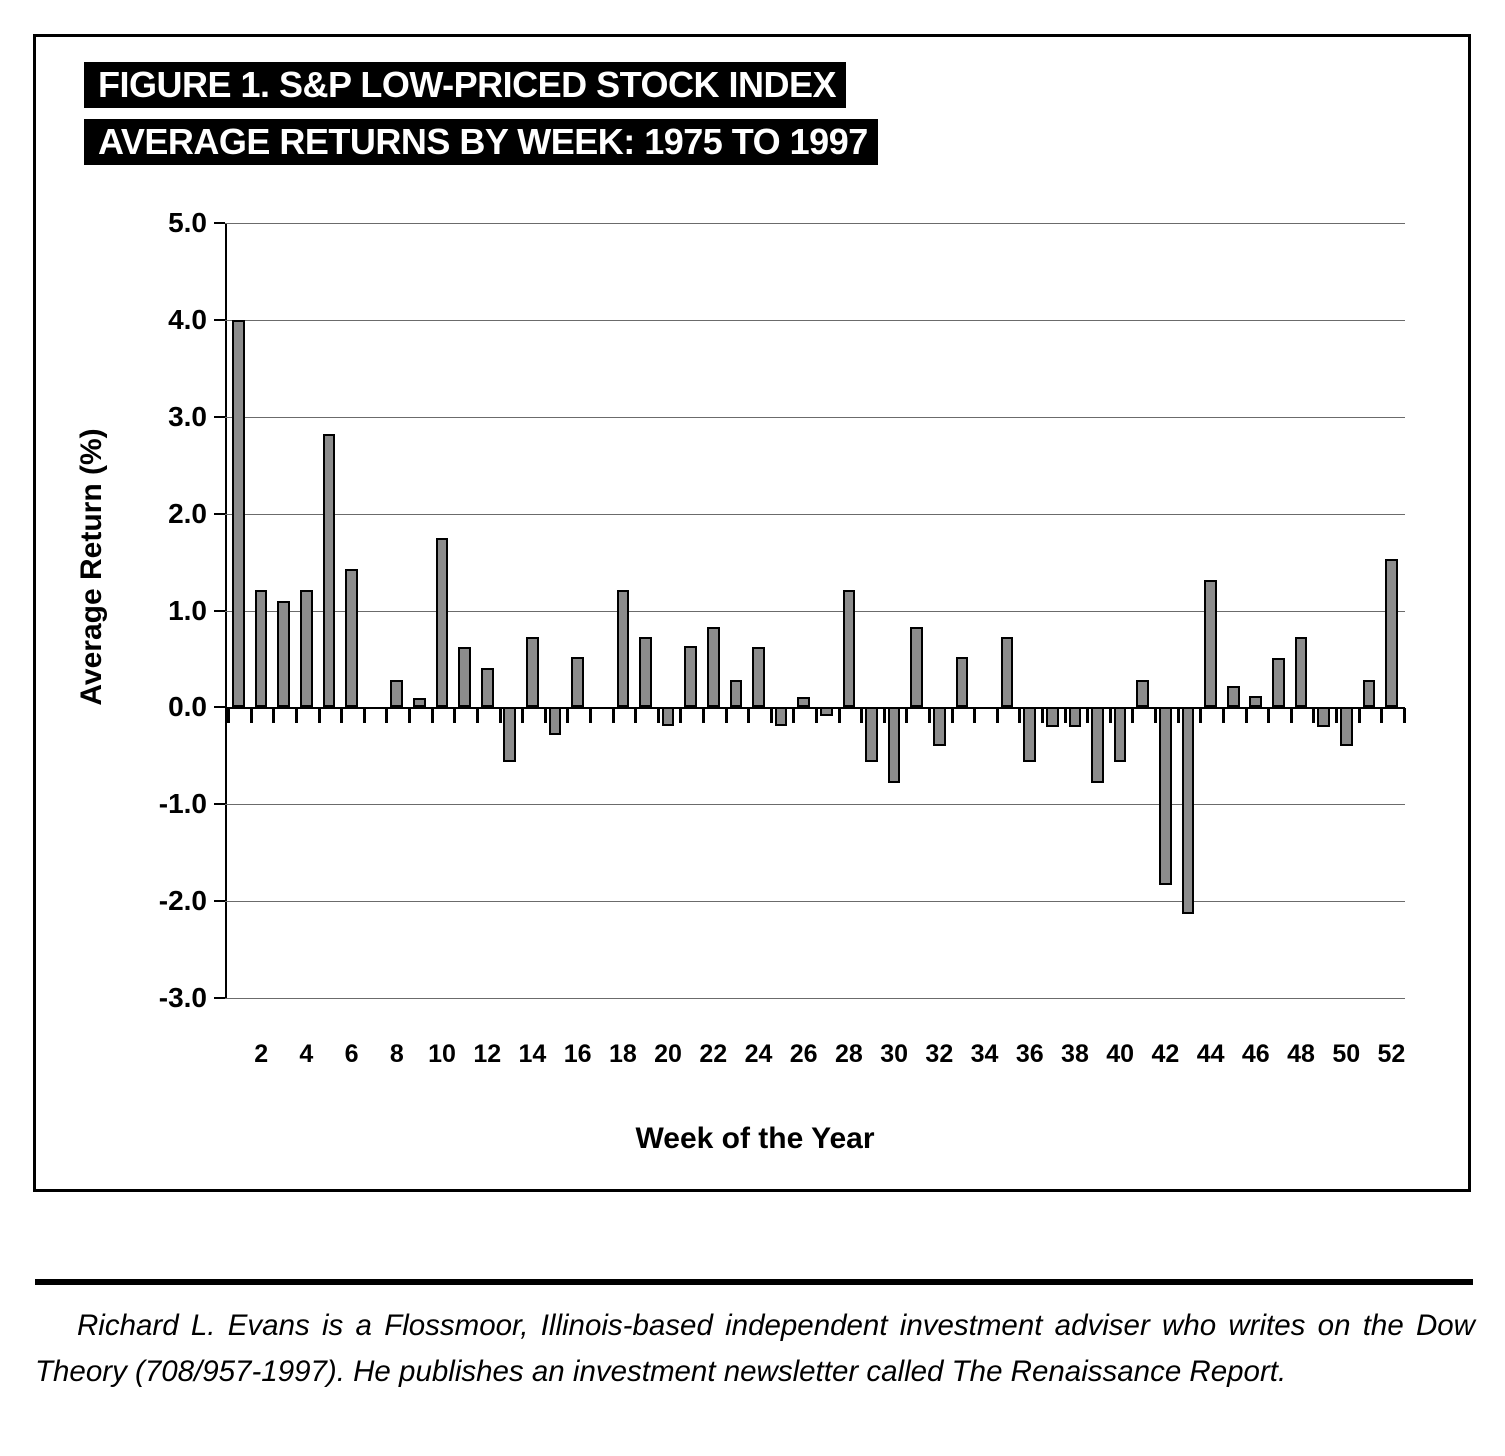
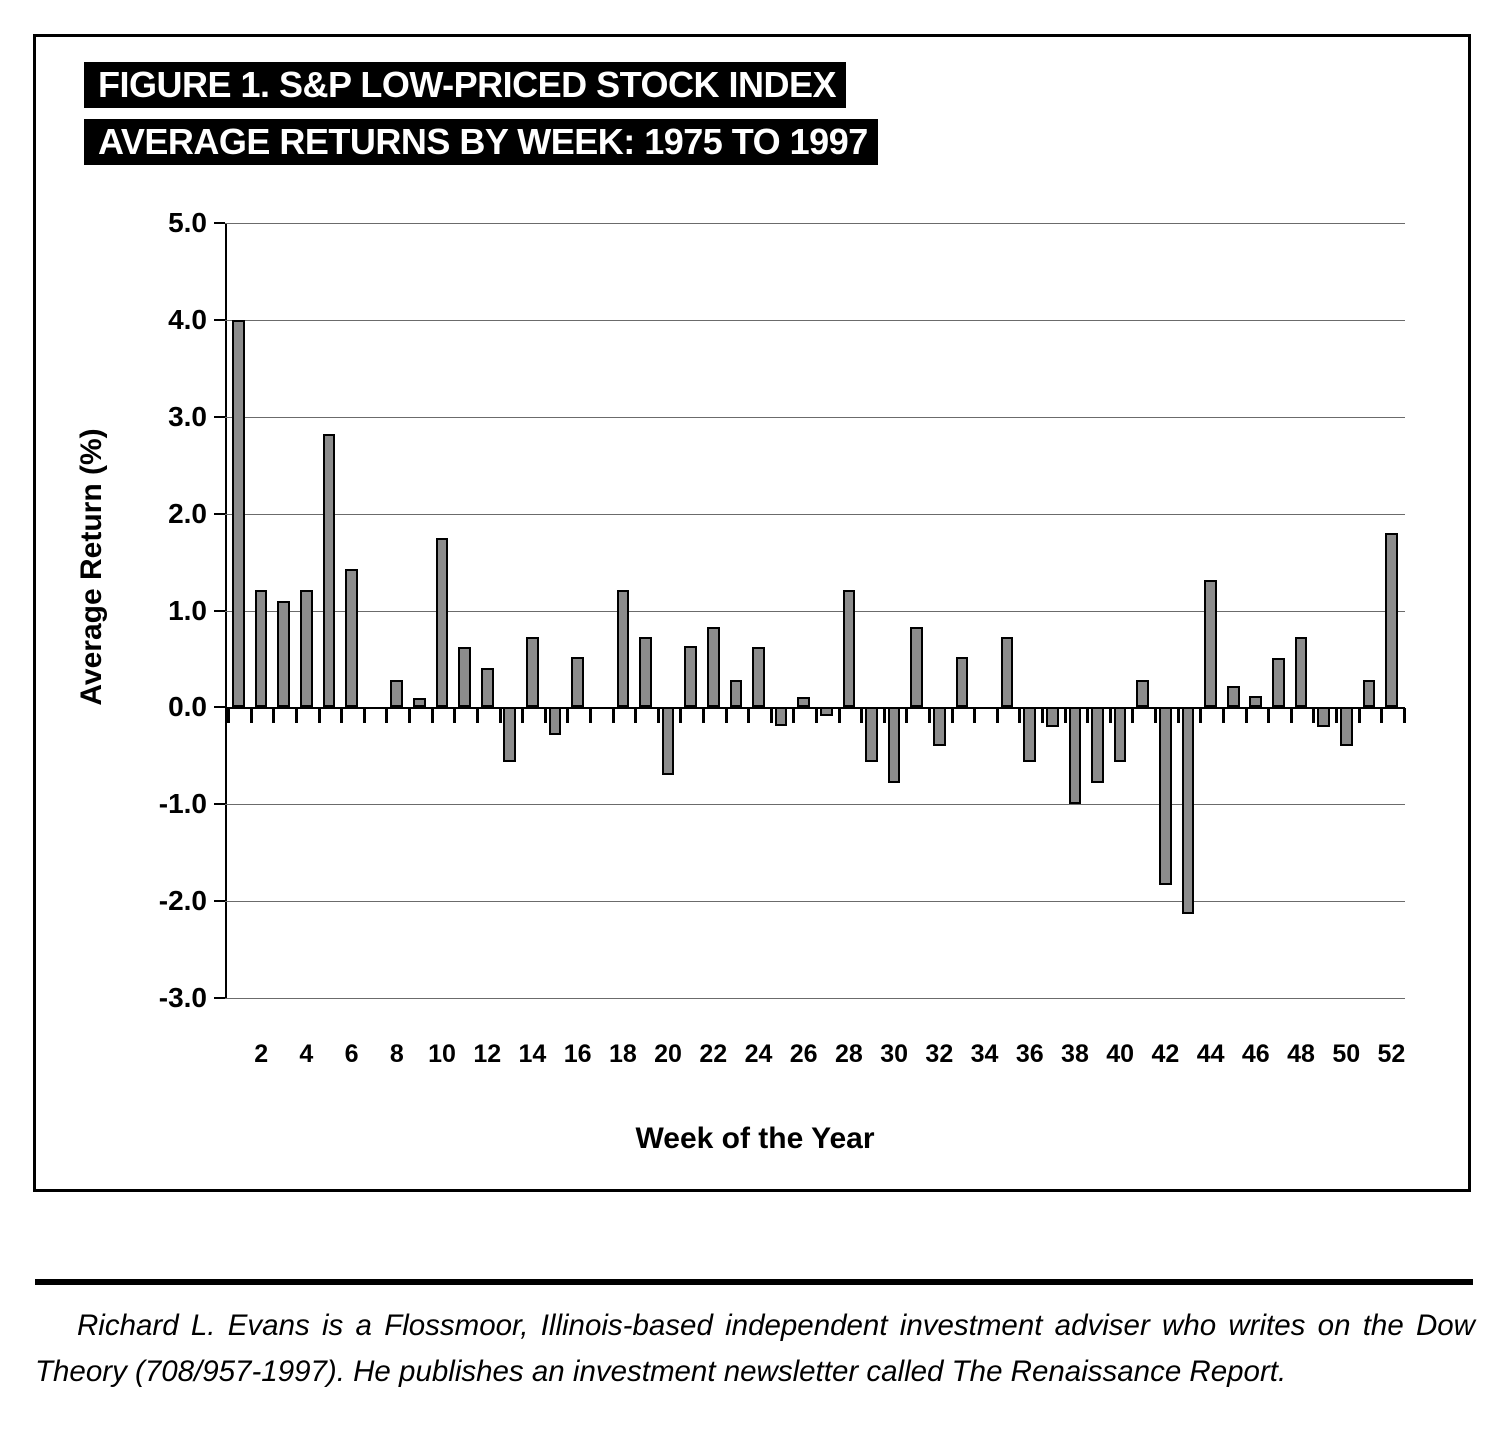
20: -0.2 -> -0.7
38: -0.2 -> -1.0
52: 1.5 -> 1.8
